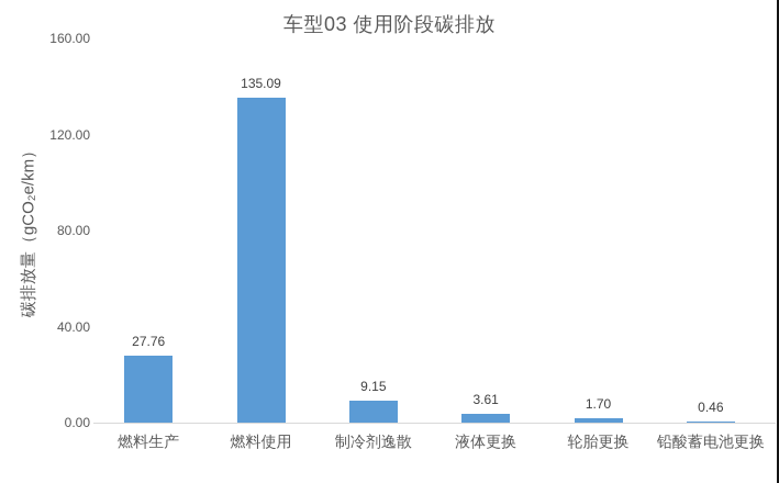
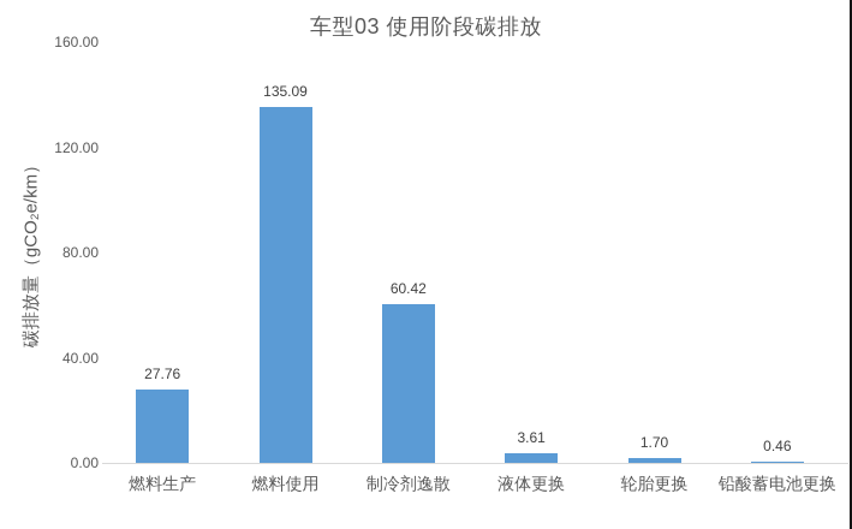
制冷剂逸散: 9.15 -> 60.42
